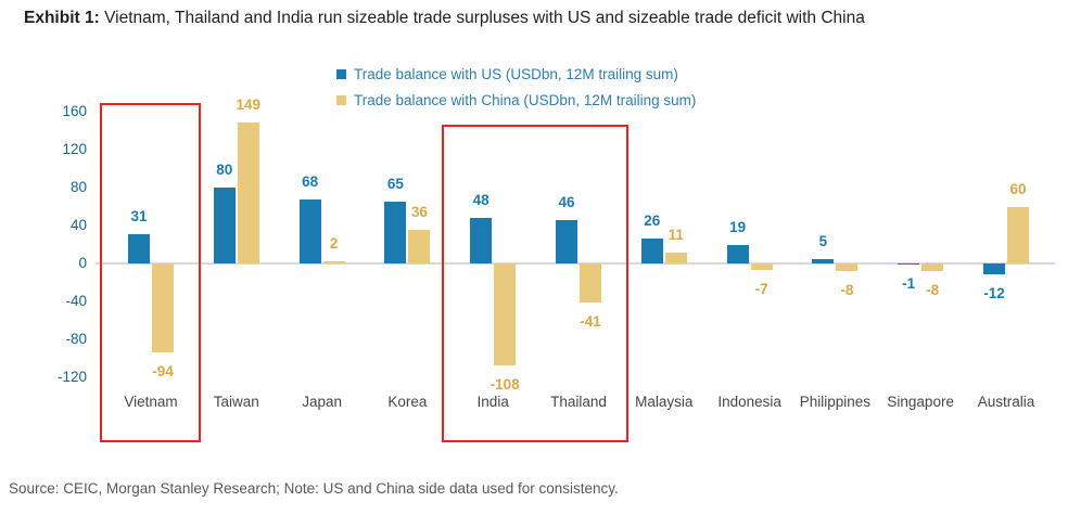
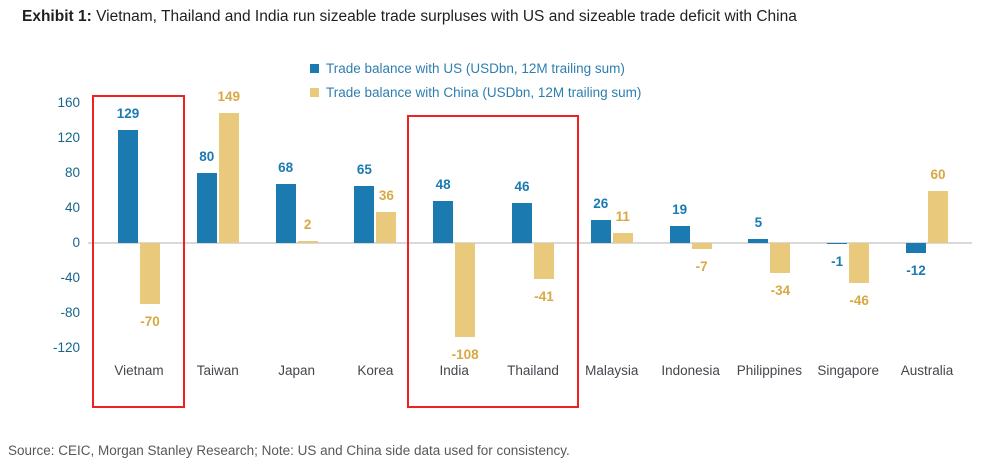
Trade balance with US (USDbn, 12M trailing sum)/Vietnam: 31 -> 129
Trade balance with China (USDbn, 12M trailing sum)/Vietnam: -94 -> -70
Trade balance with China (USDbn, 12M trailing sum)/Philippines: -8 -> -34
Trade balance with China (USDbn, 12M trailing sum)/Singapore: -8 -> -46
